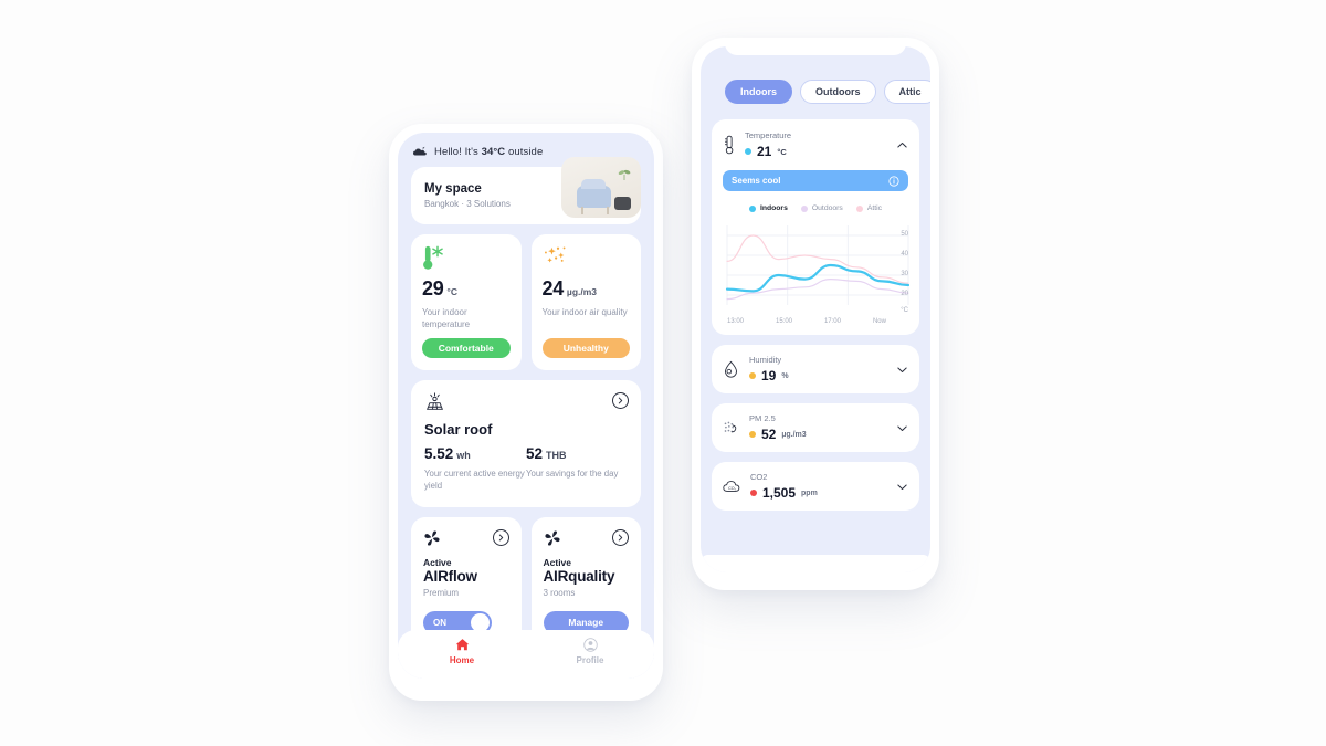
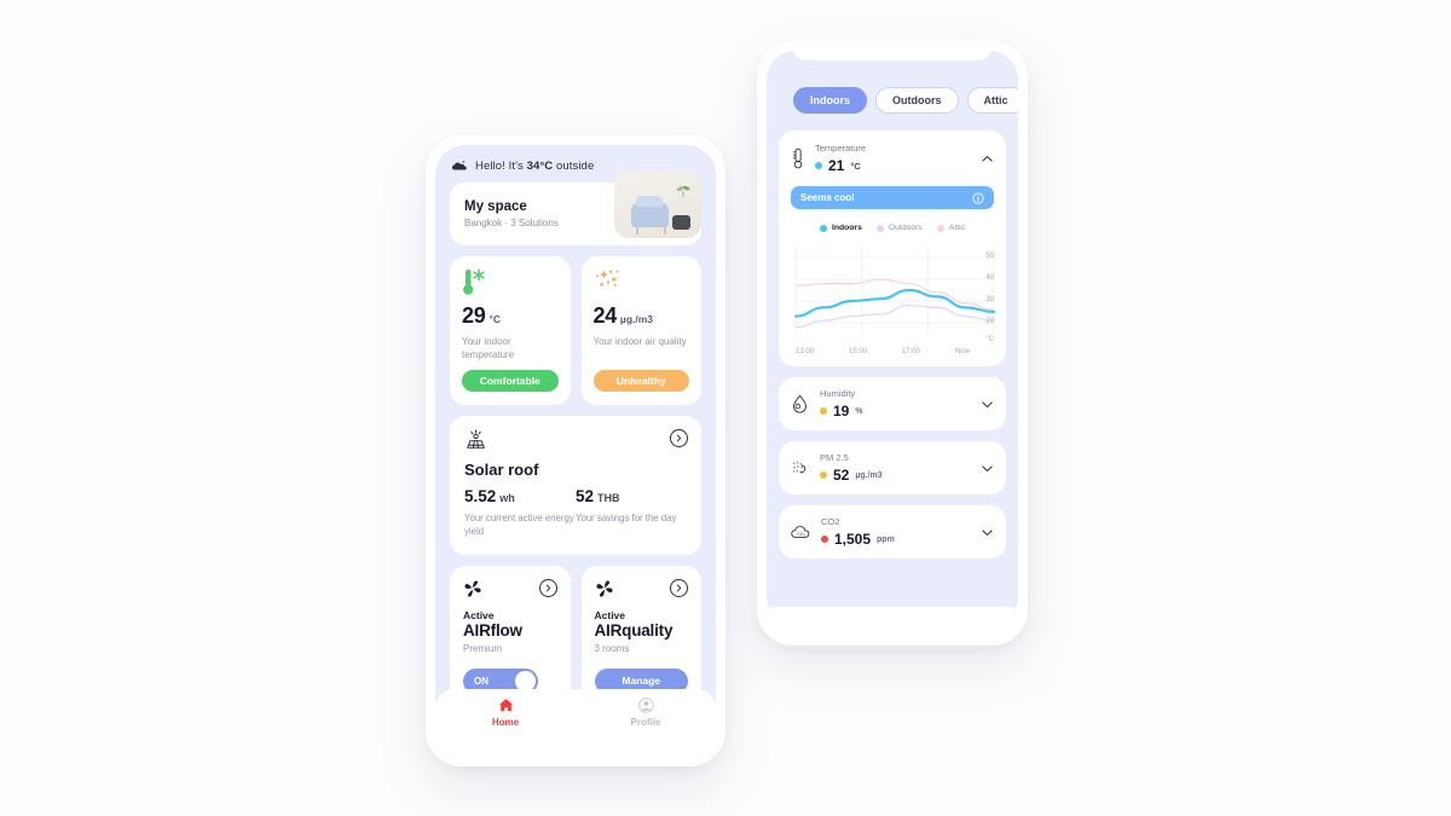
Indoors/13:00: 22 -> 27
Attic/13:00: 50 -> 38
Indoors/15:00: 28 -> 31
